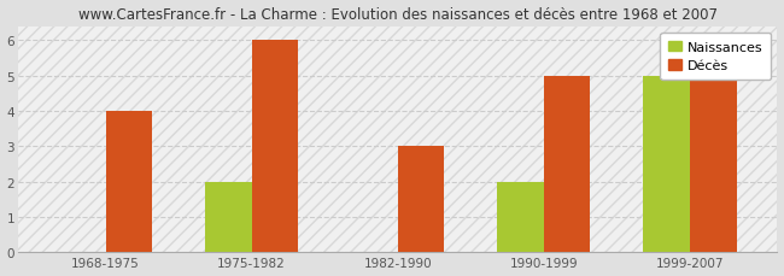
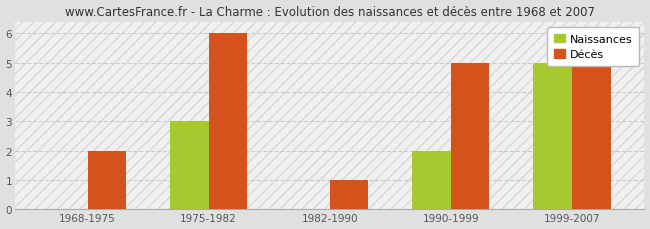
Décès/1968-1975: 4 -> 2
Naissances/1975-1982: 2 -> 3
Décès/1982-1990: 3 -> 1
